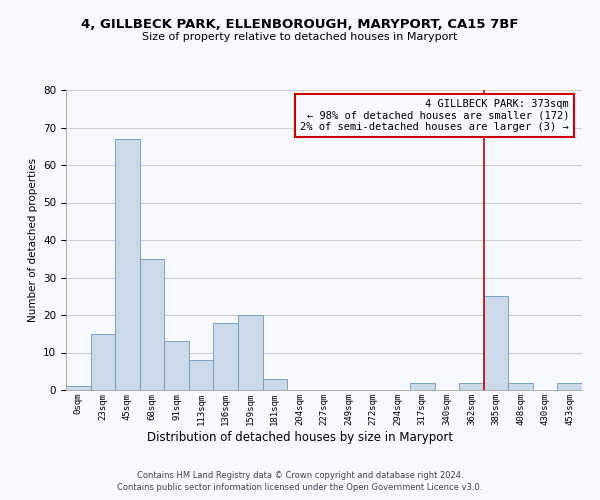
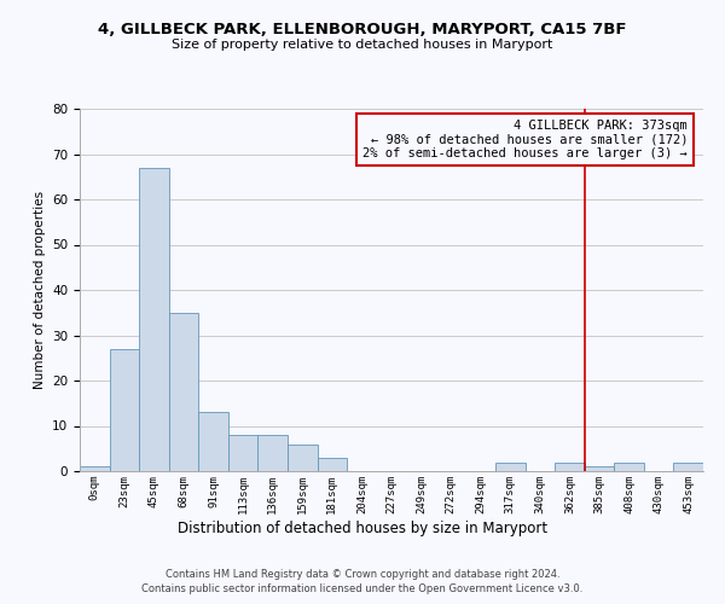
23sqm: 15 -> 27
136sqm: 18 -> 8
159sqm: 20 -> 6
385sqm: 25 -> 1
